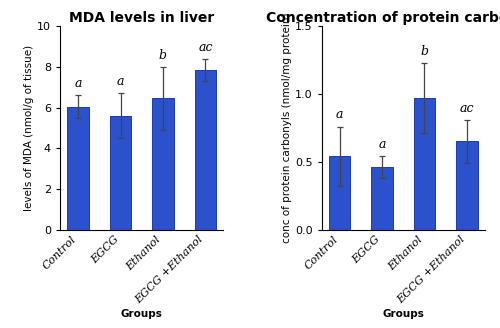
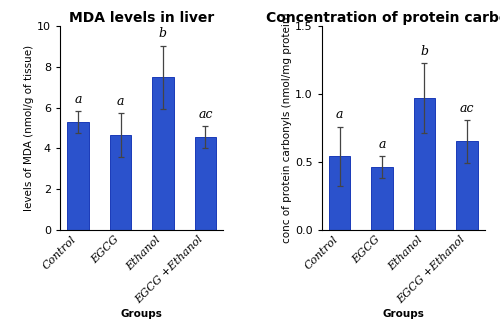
MDA levels in liver/Control: 6.05 -> 5.30
MDA levels in liver/EGCG: 5.60 -> 4.65
MDA levels in liver/Ethanol: 6.45 -> 7.50
MDA levels in liver/EGCG +Ethanol: 7.85 -> 4.55
